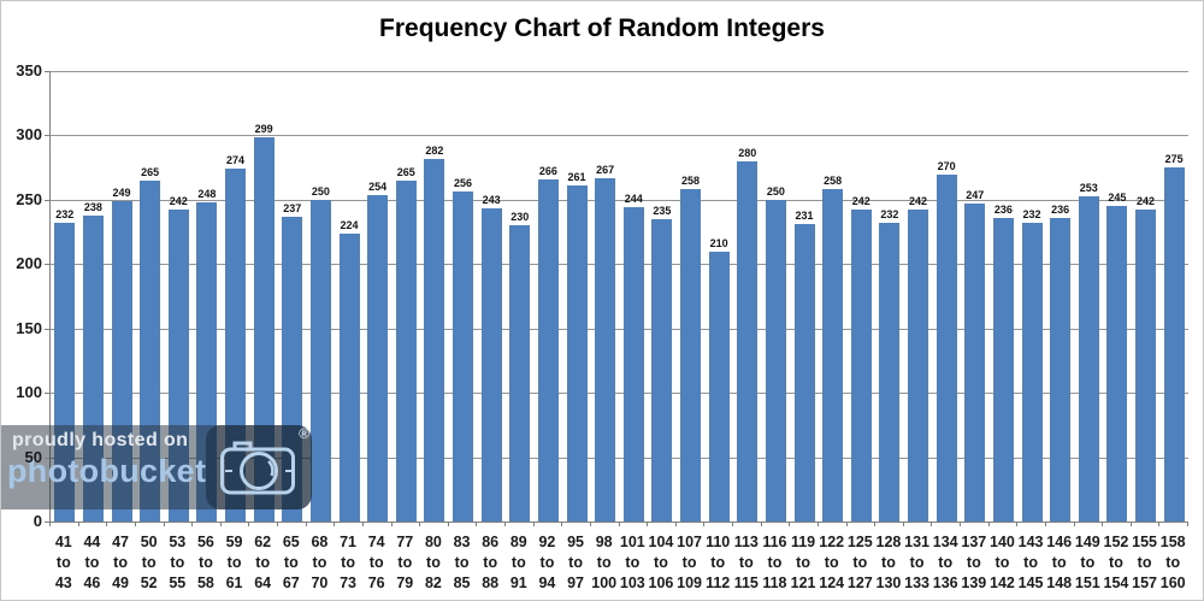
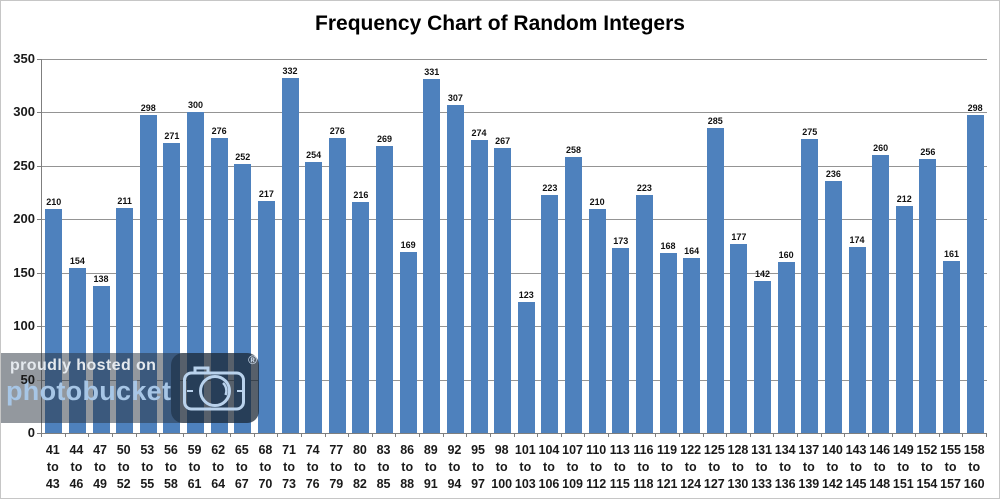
41 to 43: 232 -> 210
44 to 46: 238 -> 154
47 to 49: 249 -> 138
50 to 52: 265 -> 211
53 to 55: 242 -> 298
56 to 58: 248 -> 271
59 to 61: 274 -> 300
62 to 64: 299 -> 276
65 to 67: 237 -> 252
68 to 70: 250 -> 217
71 to 73: 224 -> 332
77 to 79: 265 -> 276
80 to 82: 282 -> 216
83 to 85: 256 -> 269
86 to 88: 243 -> 169
89 to 91: 230 -> 331
92 to 94: 266 -> 307
95 to 97: 261 -> 274
101 to 103: 244 -> 123
104 to 106: 235 -> 223
113 to 115: 280 -> 173
116 to 118: 250 -> 223
119 to 121: 231 -> 168
122 to 124: 258 -> 164
125 to 127: 242 -> 285
128 to 130: 232 -> 177
131 to 133: 242 -> 142
134 to 136: 270 -> 160
137 to 139: 247 -> 275
143 to 145: 232 -> 174
146 to 148: 236 -> 260
149 to 151: 253 -> 212
152 to 154: 245 -> 256
155 to 157: 242 -> 161
158 to 160: 275 -> 298
